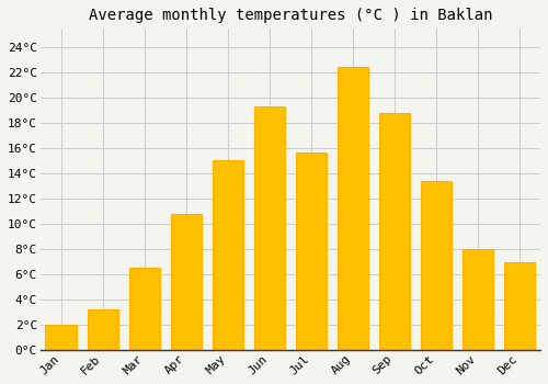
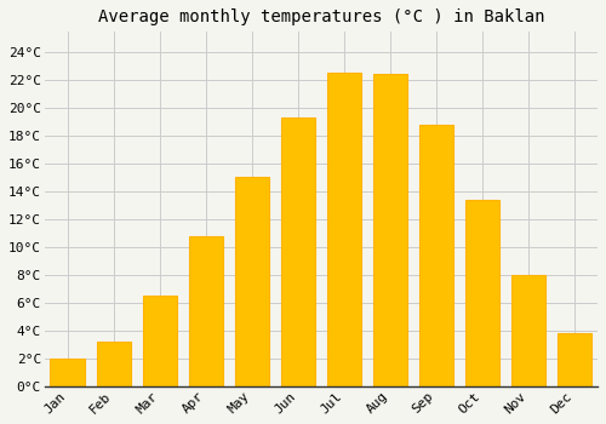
Jul: 15.7°C -> 22.6°C
Dec: 7.0°C -> 3.8°C
